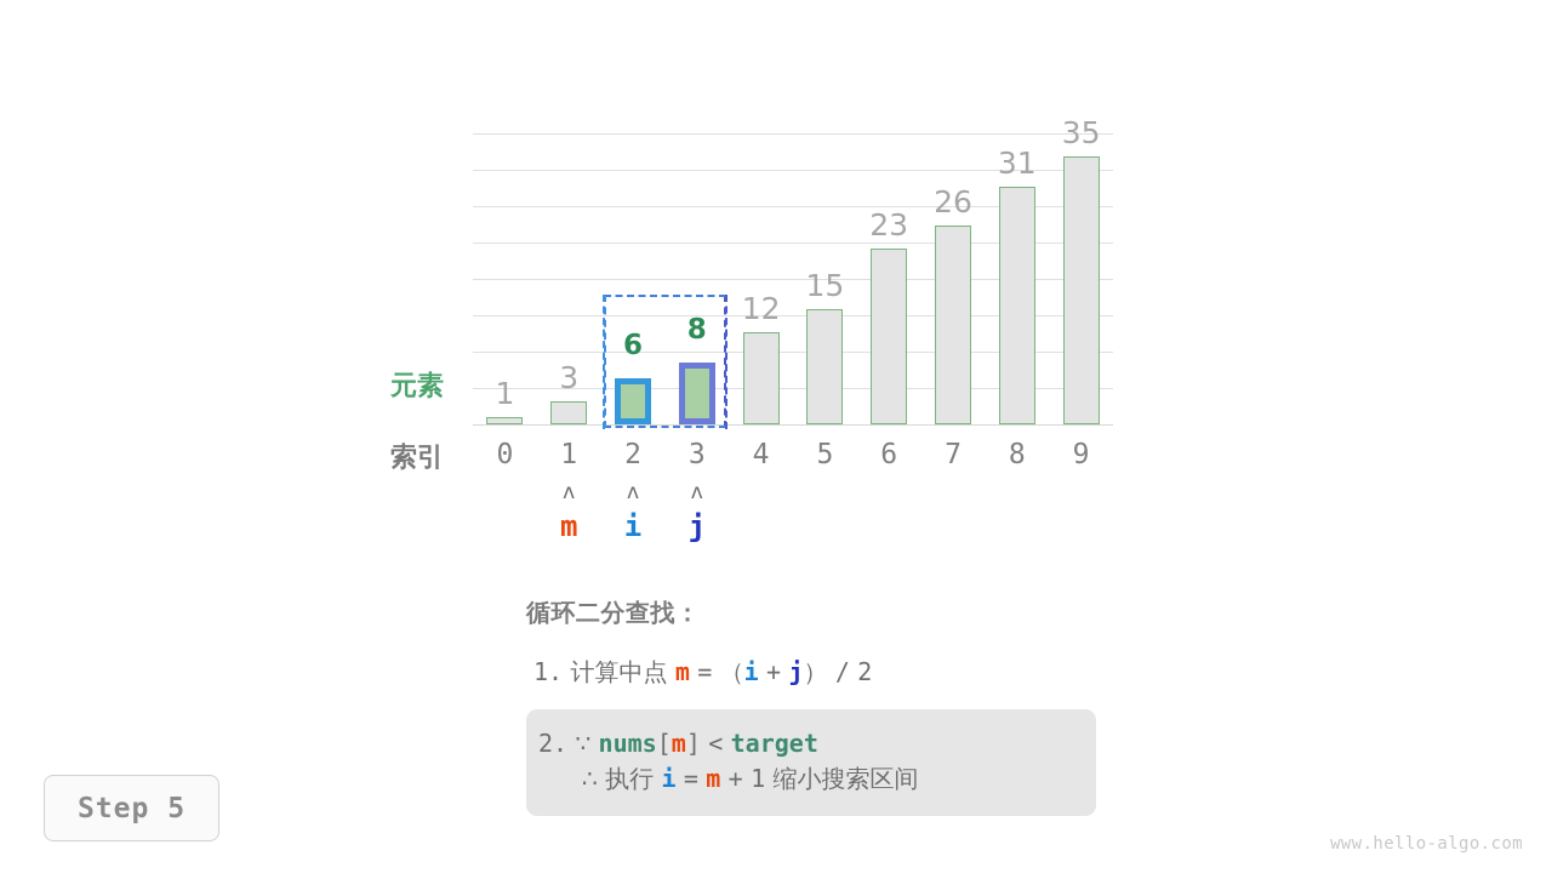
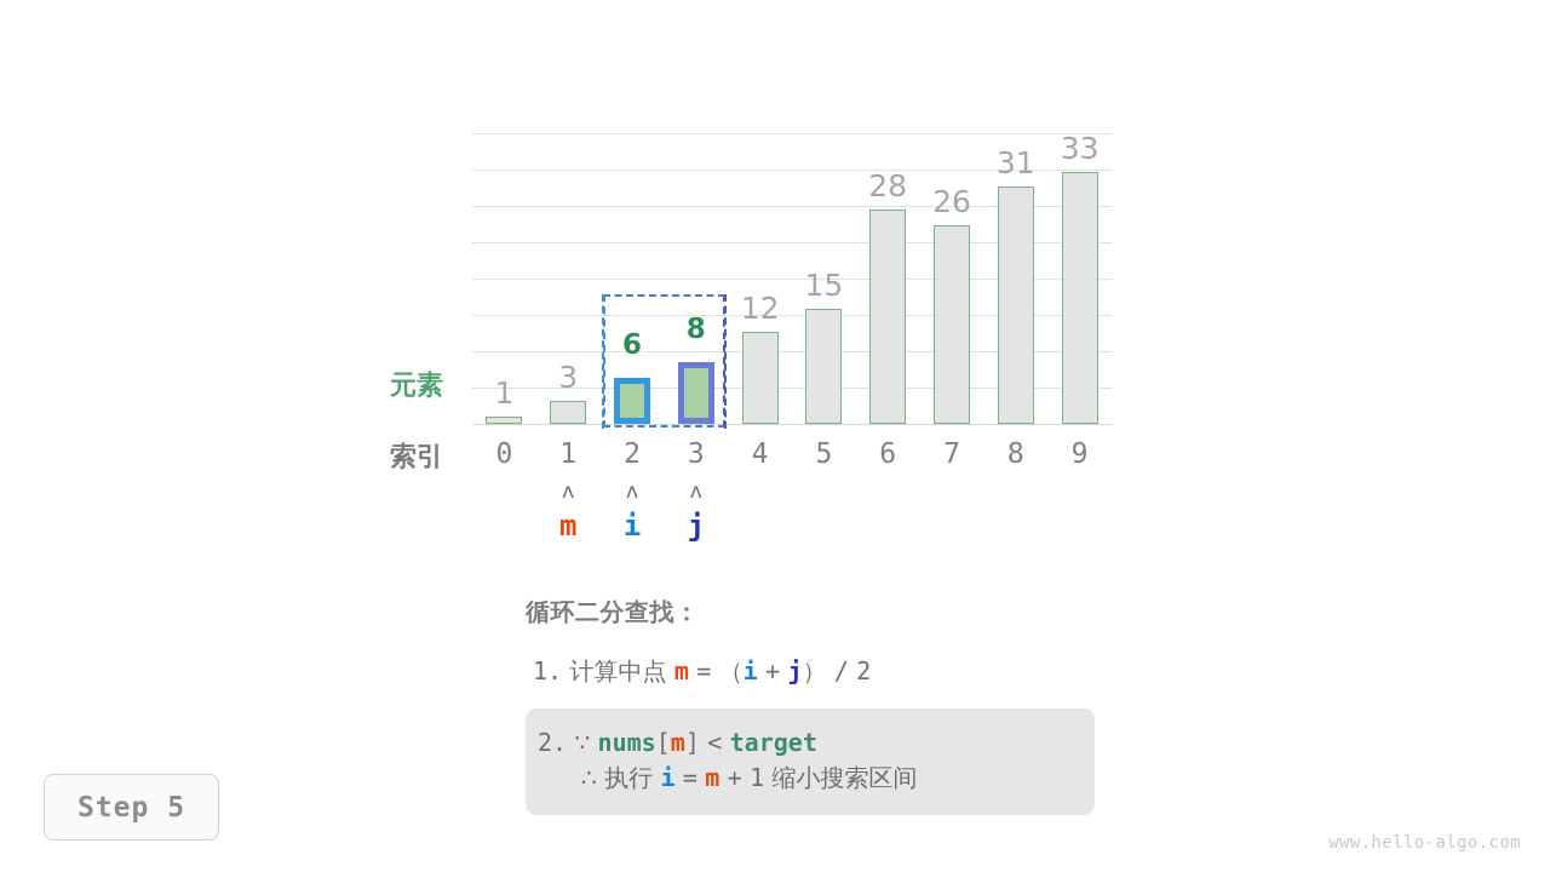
6: 23 -> 28
9: 35 -> 33
